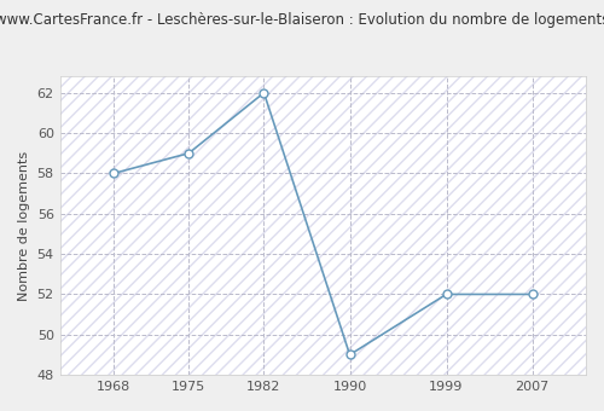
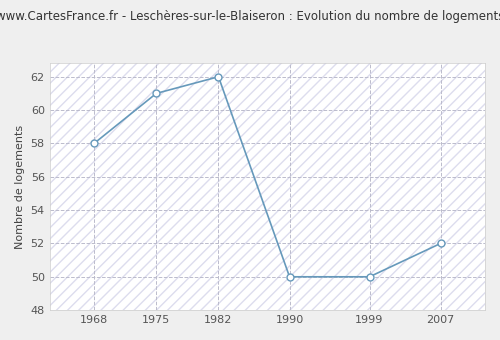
1975: 59 -> 61
1990: 49 -> 50
1999: 52 -> 50
